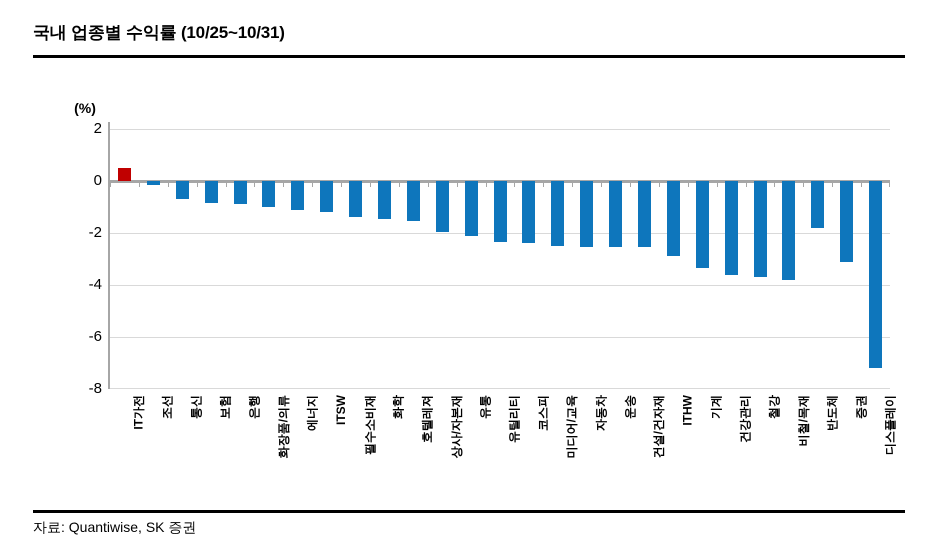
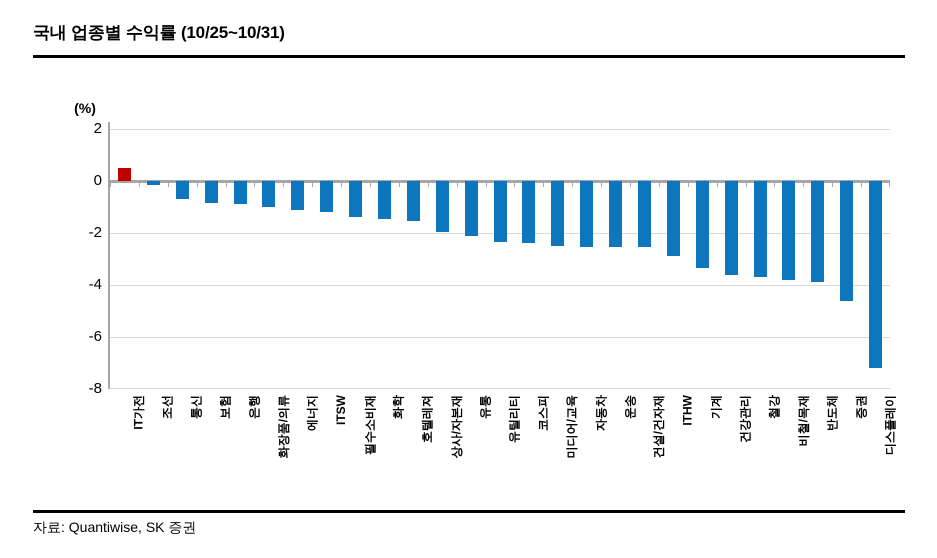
반도체: -1.8 -> -3.9
증권: -3.1 -> -4.6
